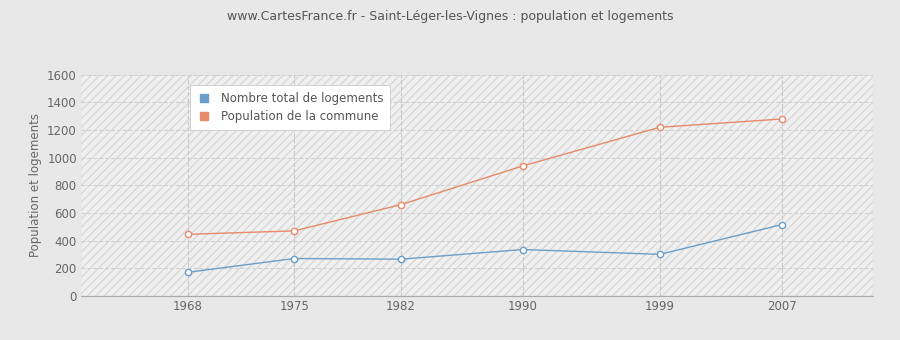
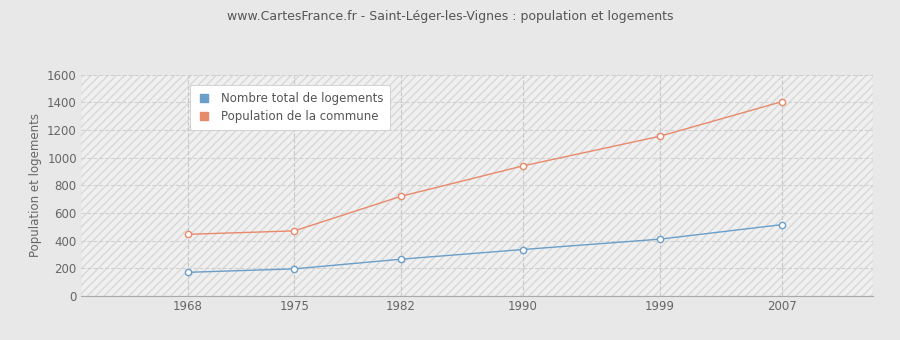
Nombre total de logements/1975: 270 -> 200
Population de la commune/1982: 660 -> 720
Nombre total de logements/1999: 300 -> 410
Population de la commune/1999: 1220 -> 1160
Population de la commune/2007: 1280 -> 1400
